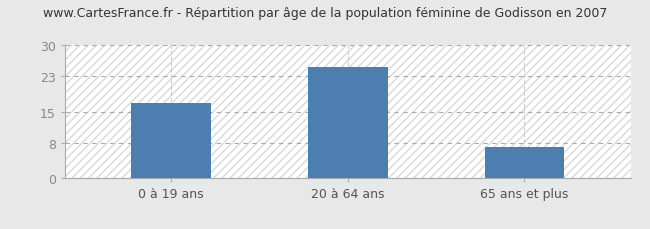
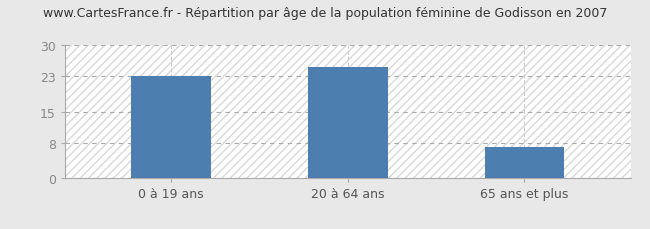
0 à 19 ans: 17 -> 23
